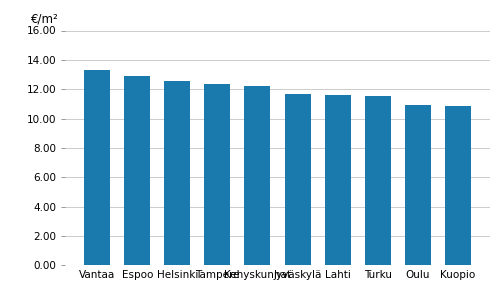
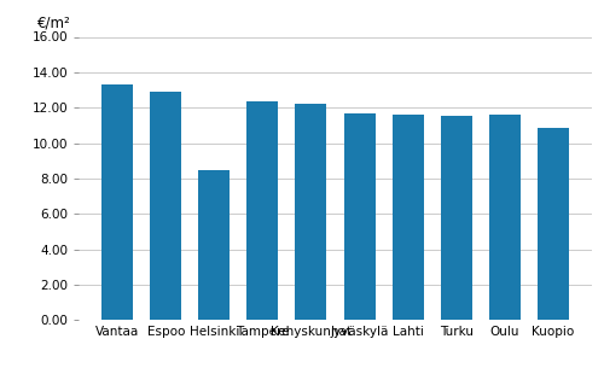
Helsinki: 12.6 -> 8.5
Oulu: 10.9 -> 11.6
